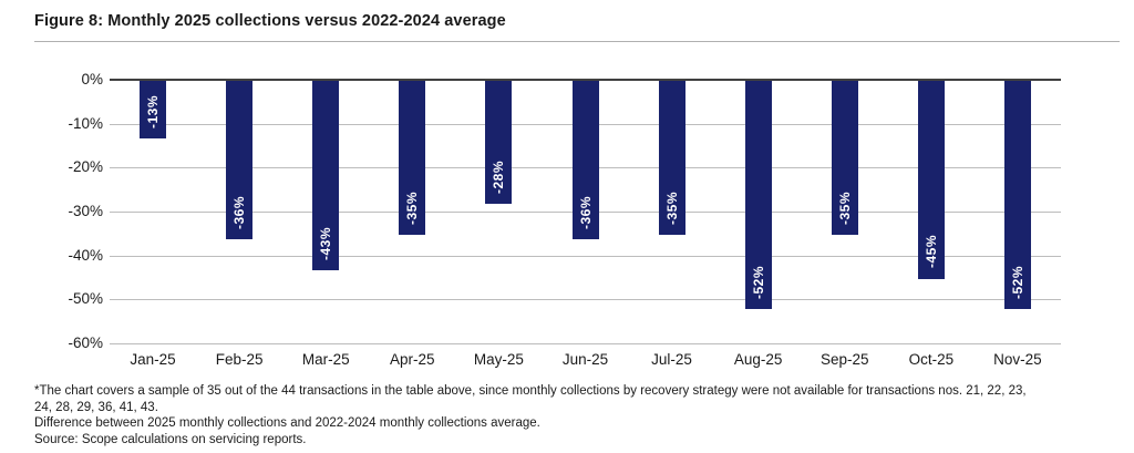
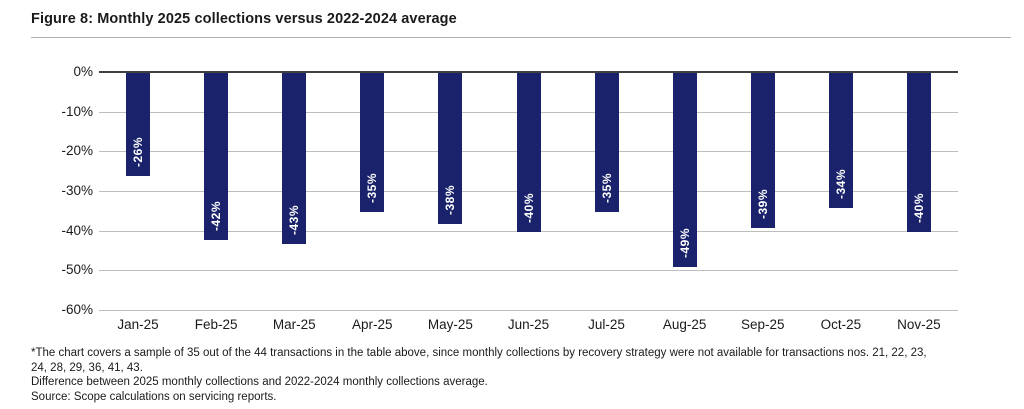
Jan-25: -13% -> -26%
Feb-25: -36% -> -42%
May-25: -28% -> -38%
Jun-25: -36% -> -40%
Aug-25: -52% -> -49%
Sep-25: -35% -> -39%
Oct-25: -45% -> -34%
Nov-25: -52% -> -40%
